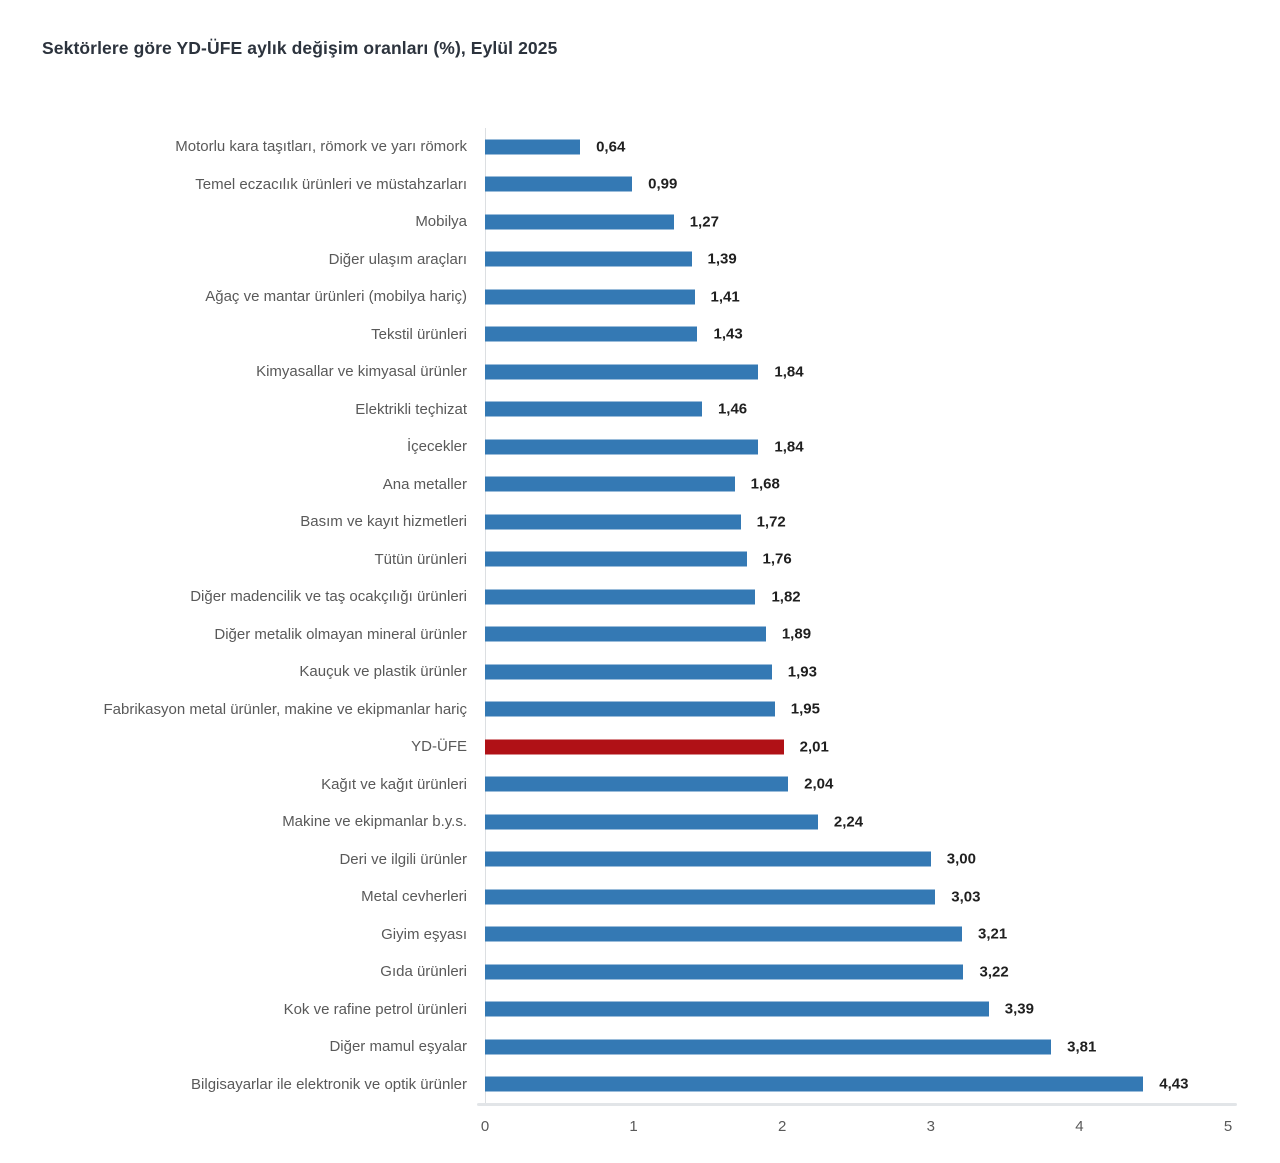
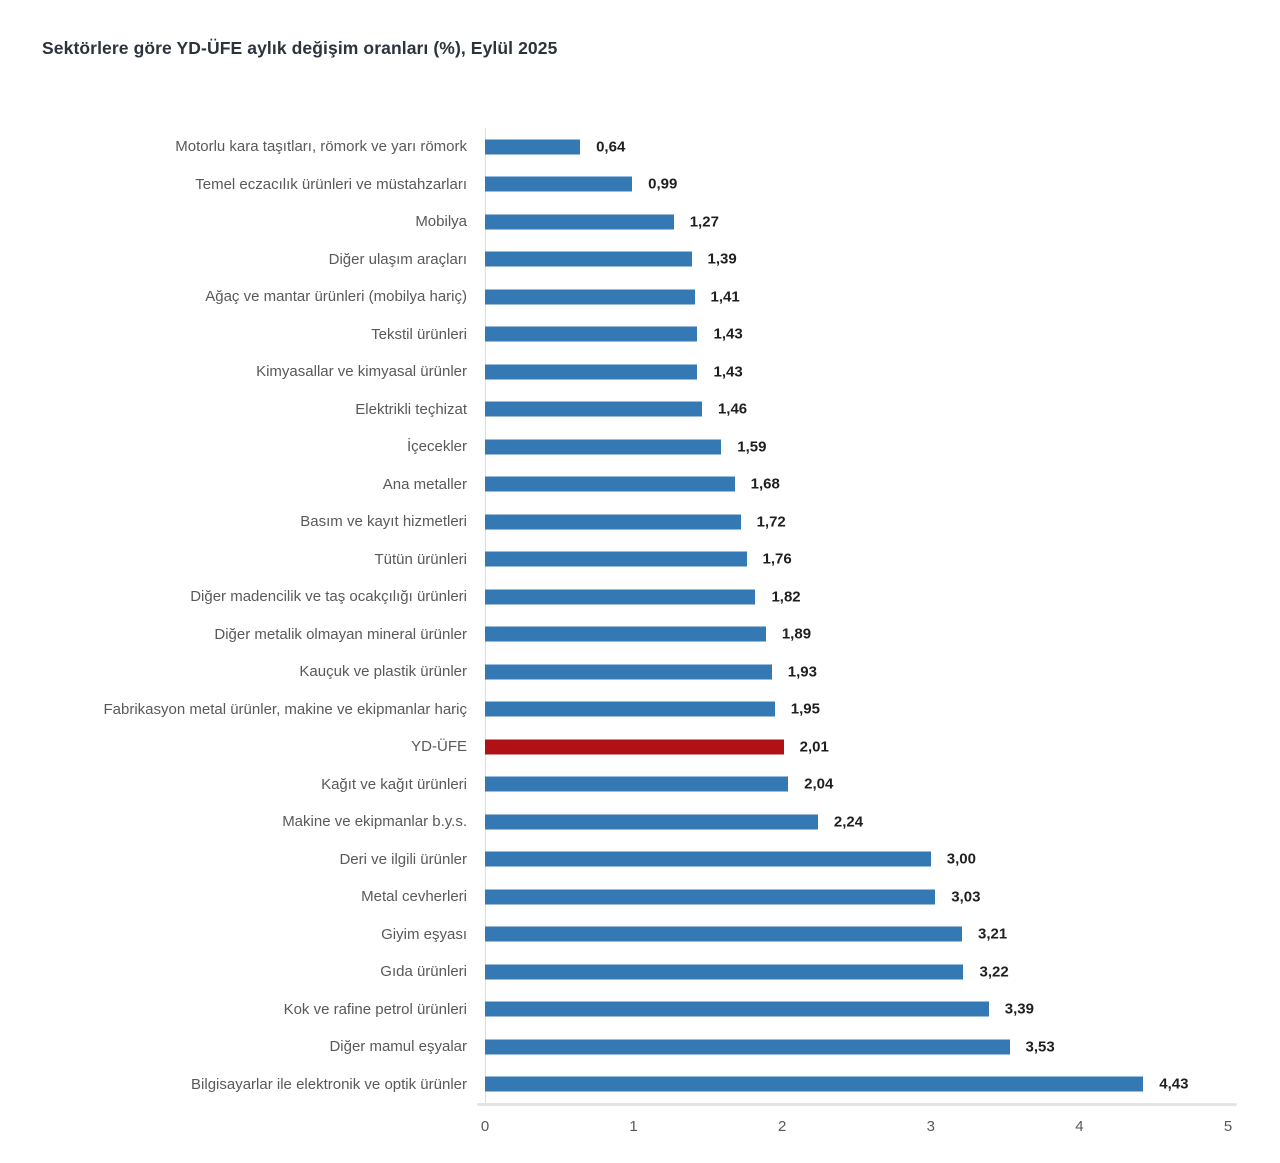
Kimyasallar ve kimyasal ürünler: 1,84 -> 1,43
İçecekler: 1,84 -> 1,59
Diğer mamul eşyalar: 3,81 -> 3,53
